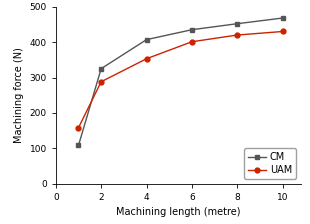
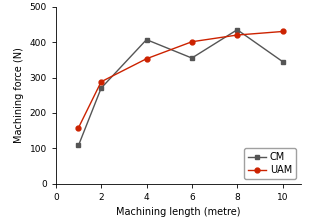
CM/2: 325 -> 270
CM/6: 435 -> 355
CM/8: 452 -> 435
CM/10: 468 -> 345
